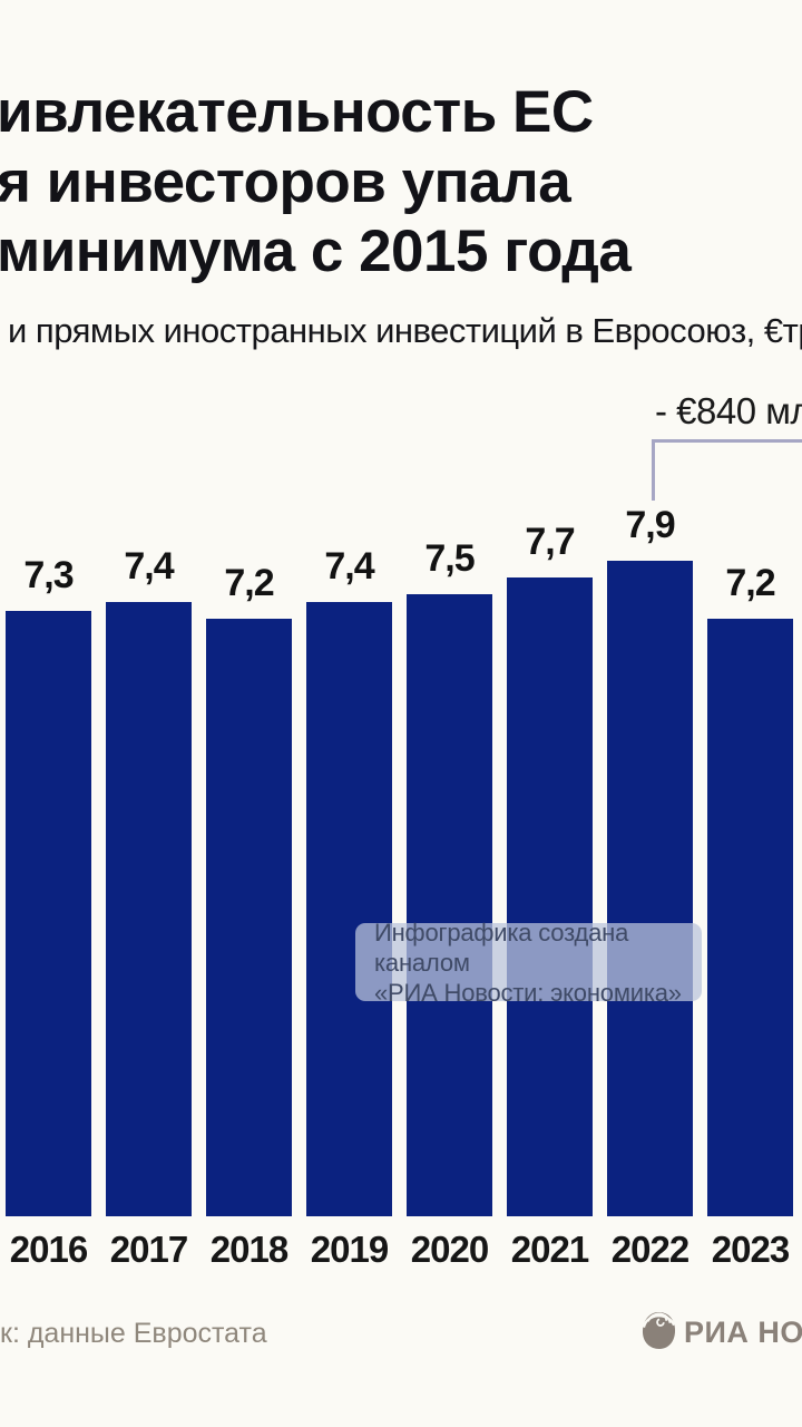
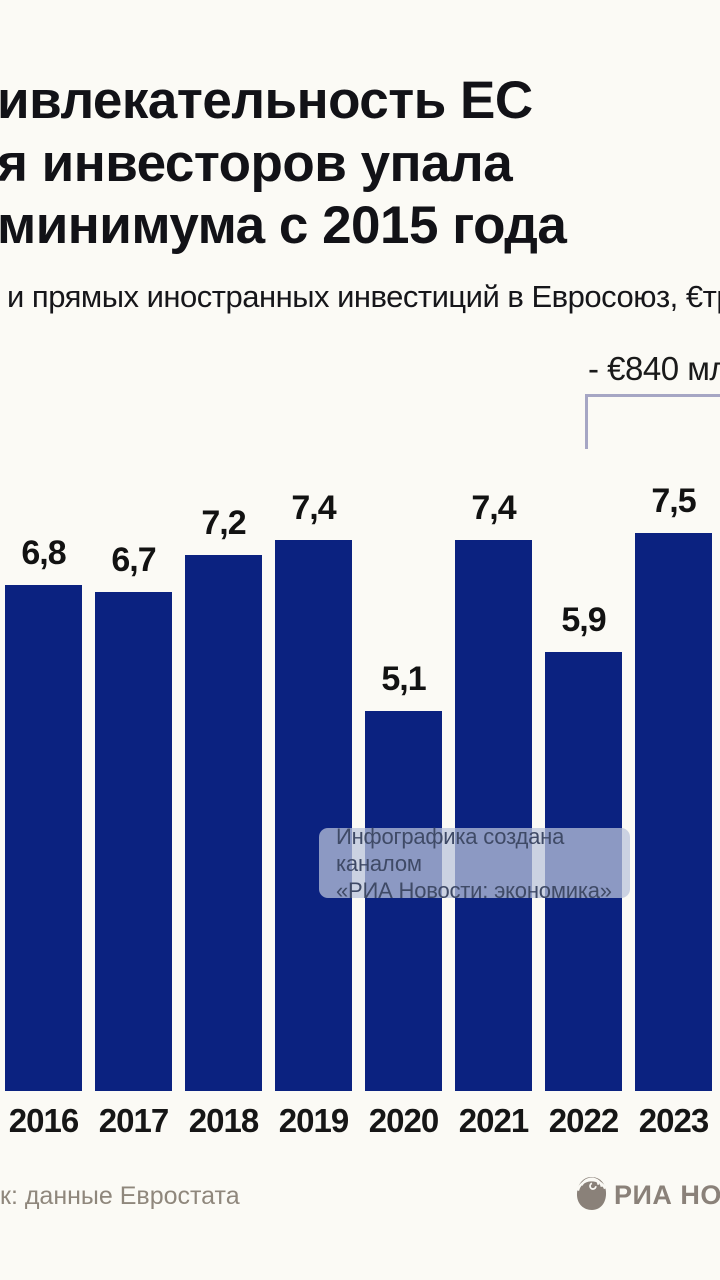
2016: 7,3 -> 6,8
2017: 7,4 -> 6,7
2020: 7,5 -> 5,1
2021: 7,7 -> 7,4
2022: 7,9 -> 5,9
2023: 7,2 -> 7,5
